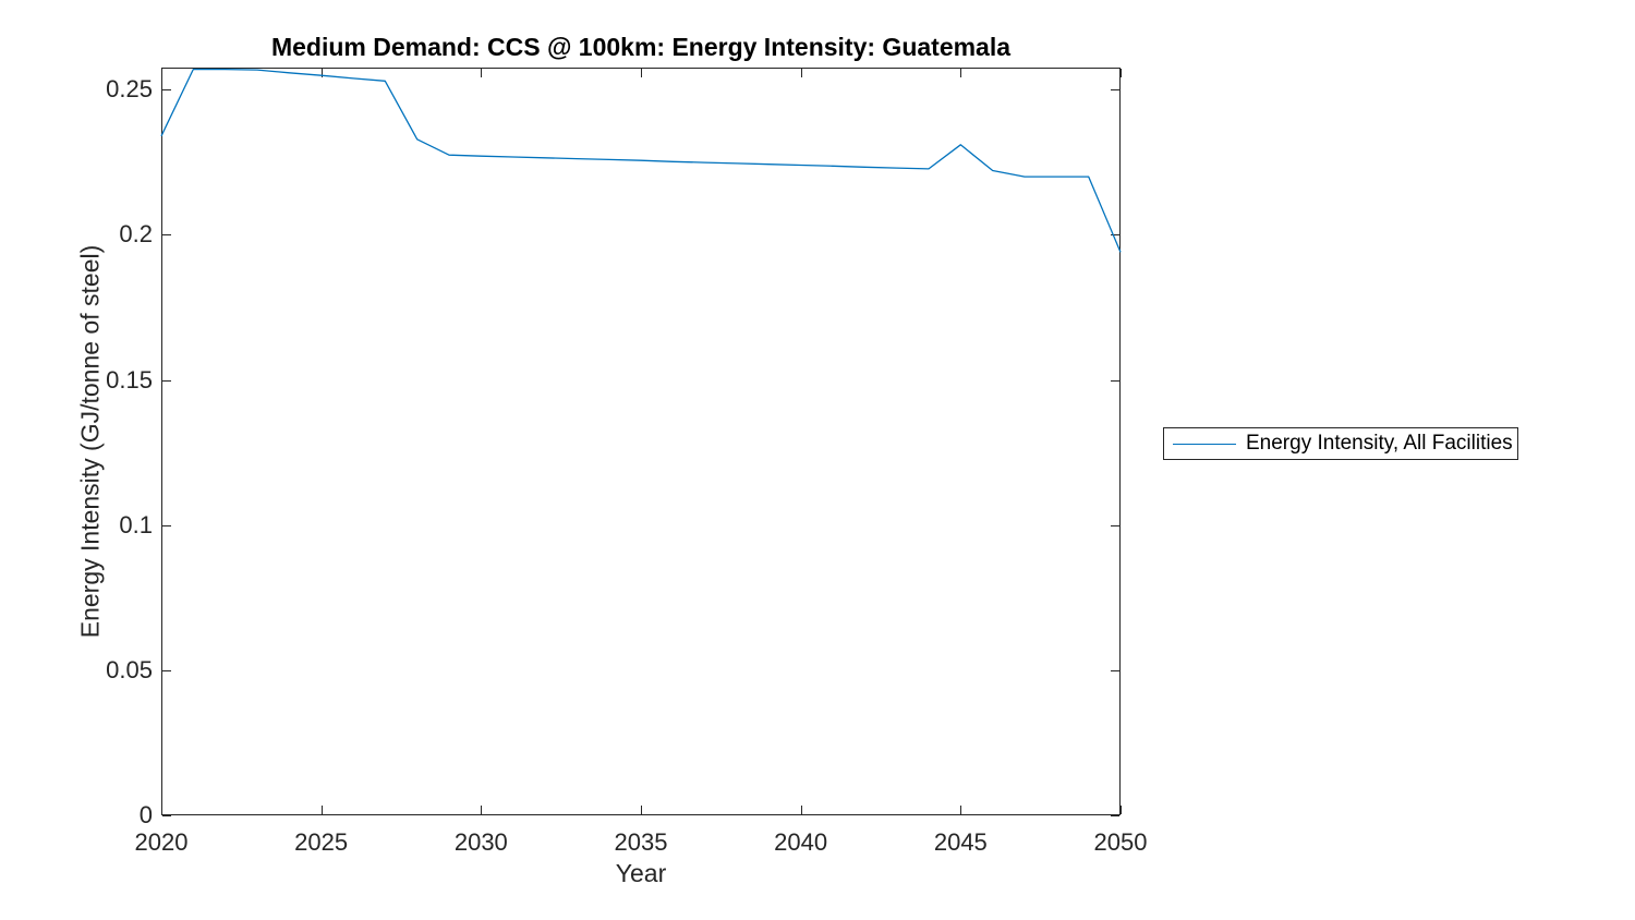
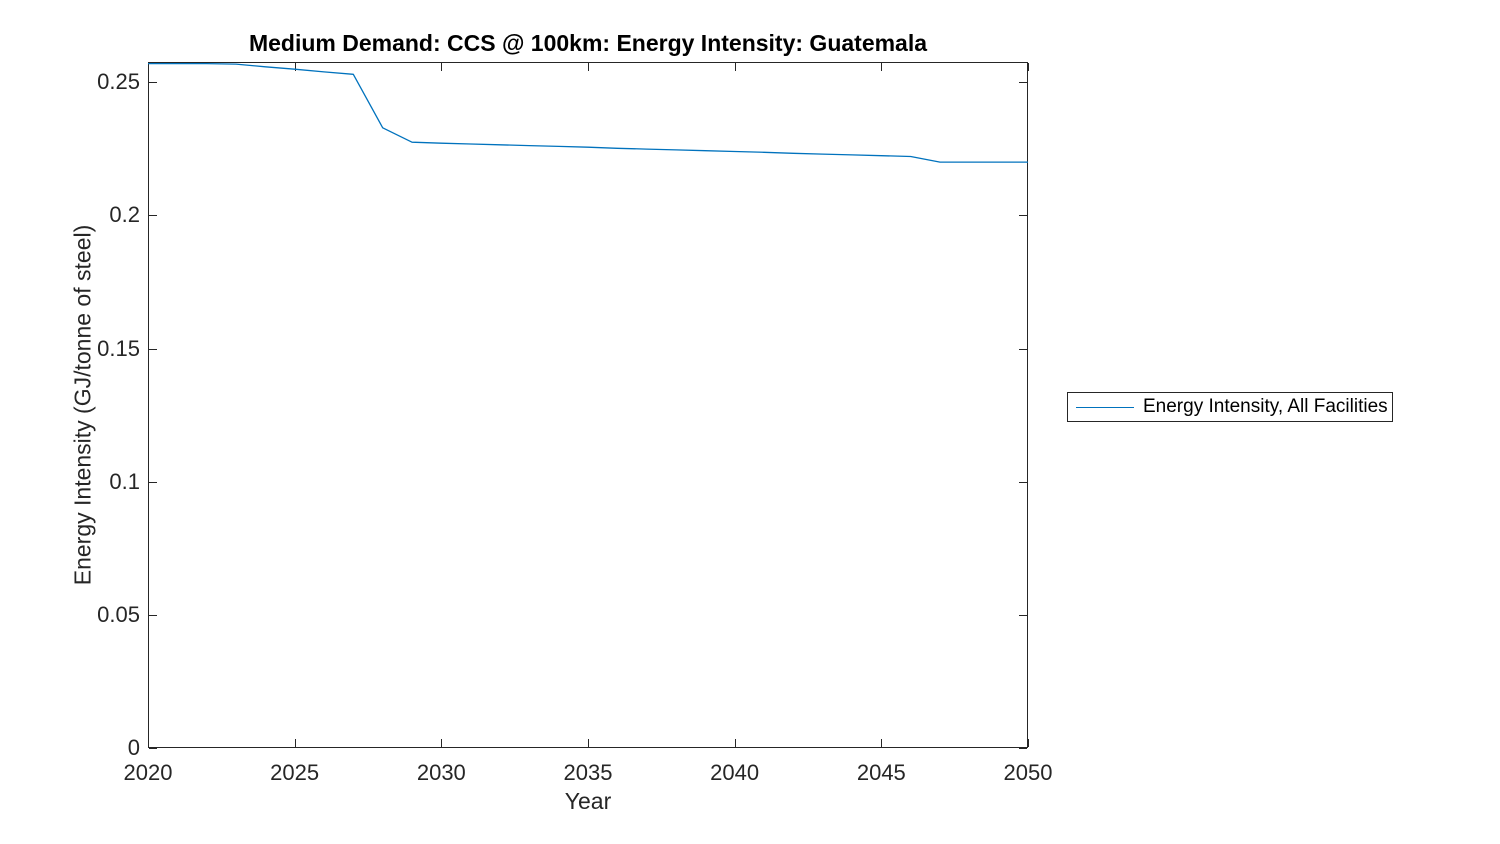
2020: 0.234 -> 0.257
2045: 0.231 -> 0.222
2050: 0.194 -> 0.220
